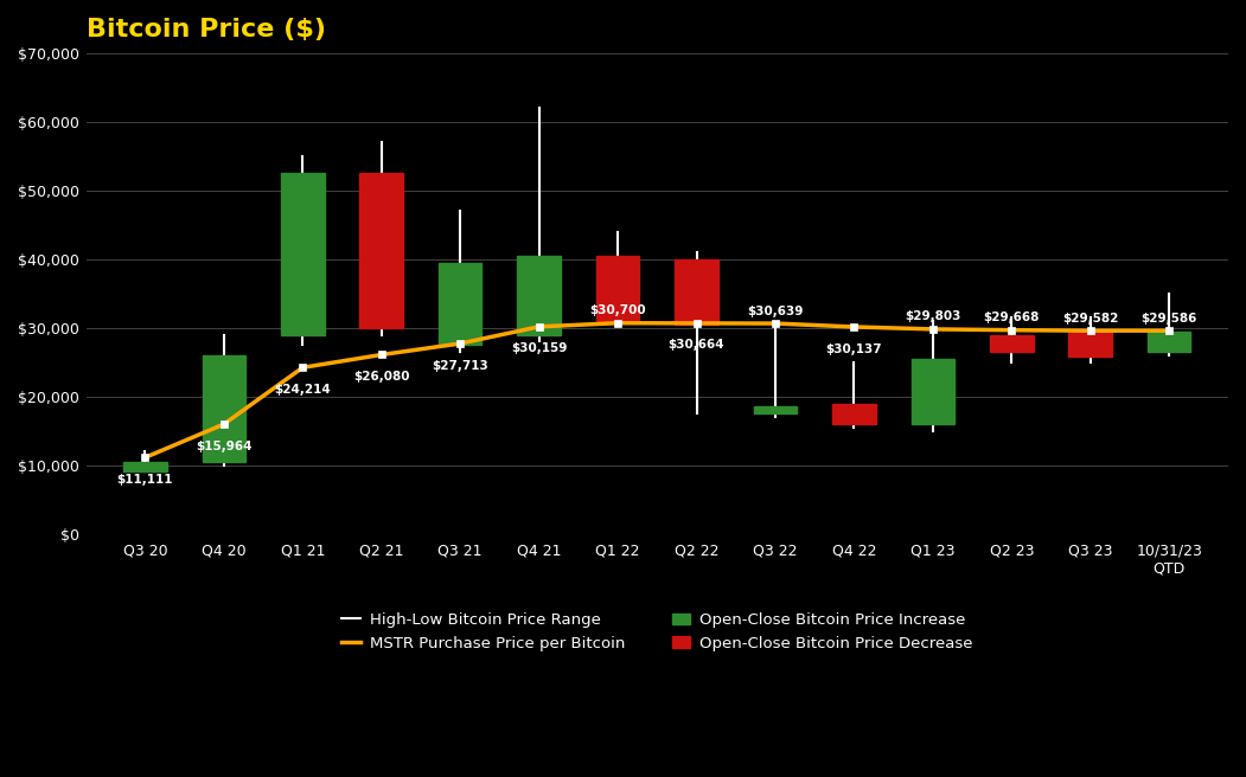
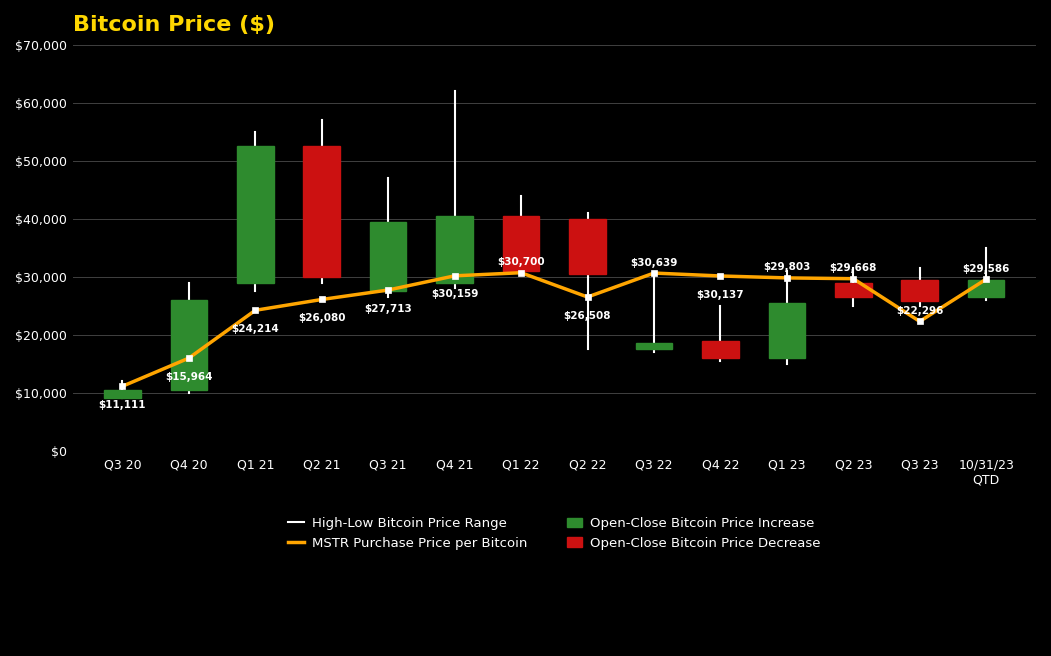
Q2 22: $30,664 -> $26,508
Q3 23: $29,582 -> $22,296
